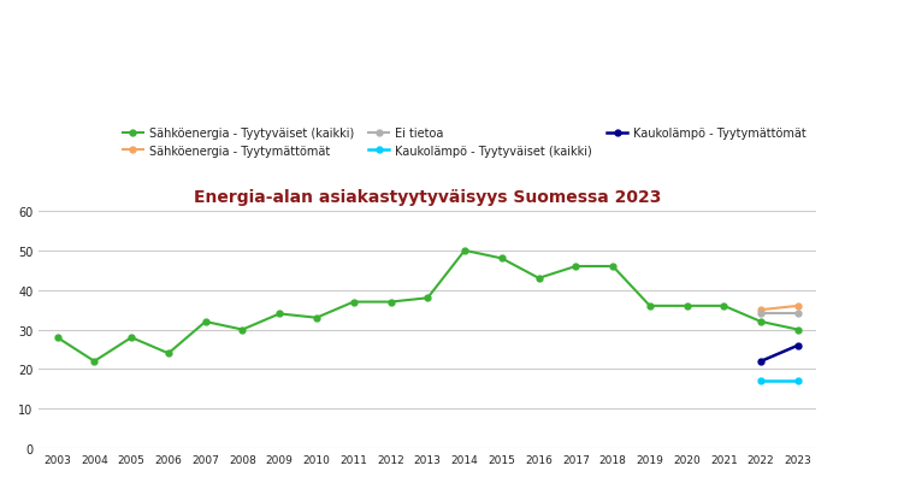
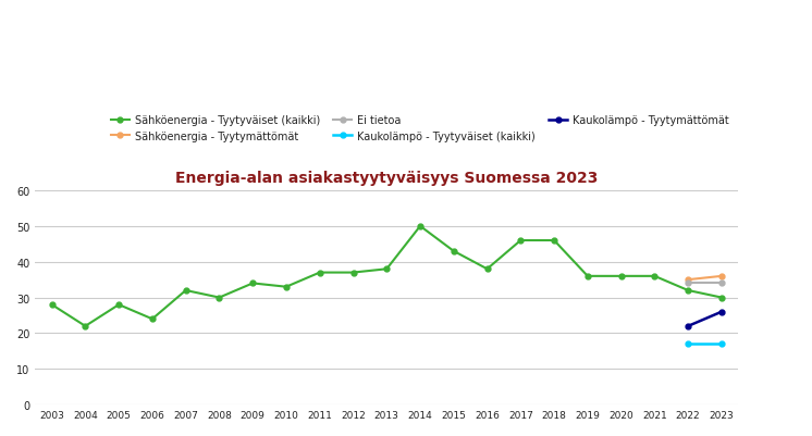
2015: 48 -> 43
2016: 43 -> 38
